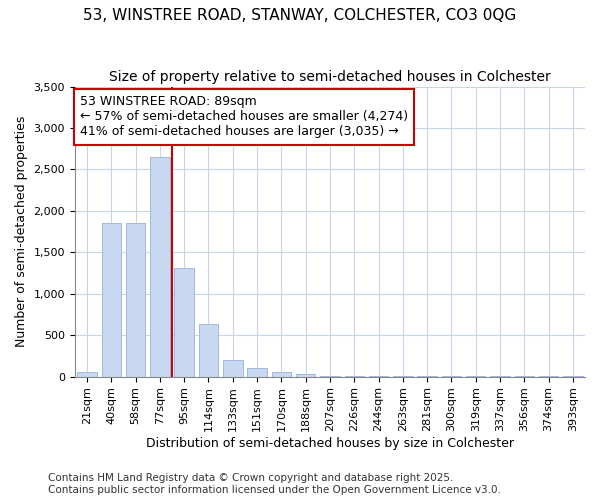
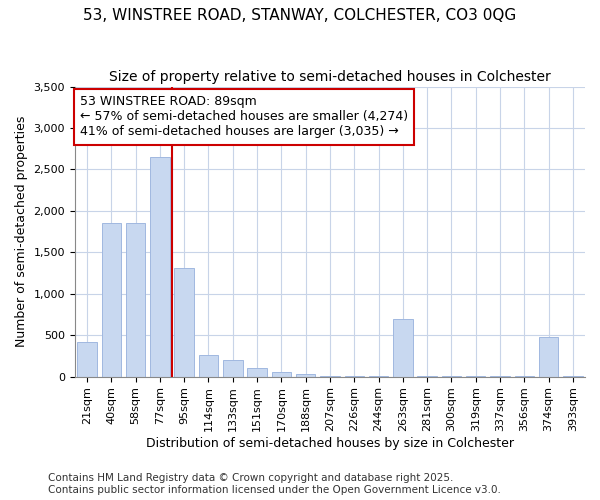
21sqm: 60 -> 420
114sqm: 640 -> 260
263sqm: 0 -> 700
374sqm: 0 -> 480
